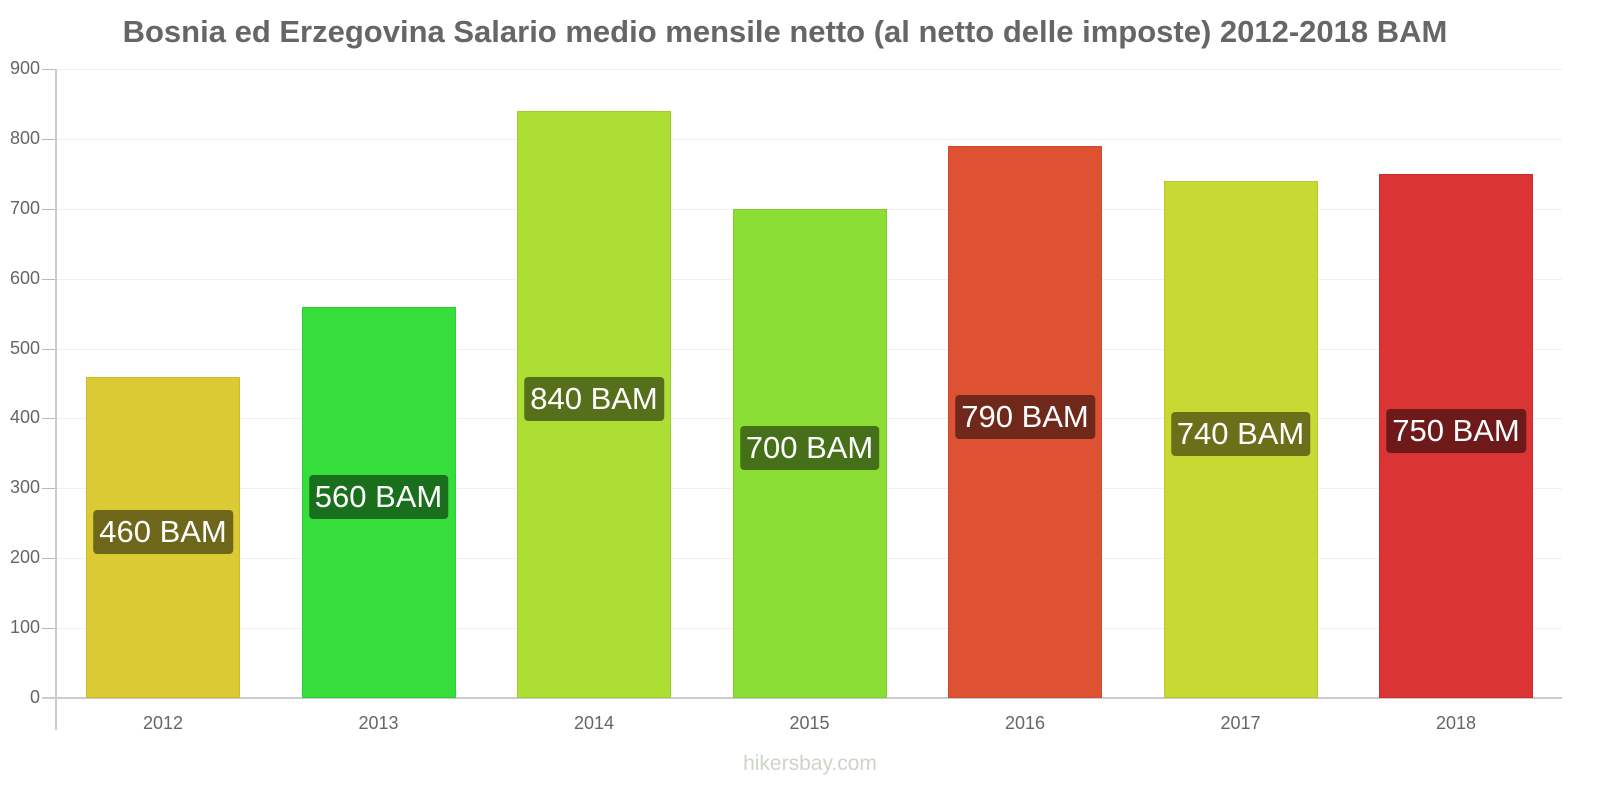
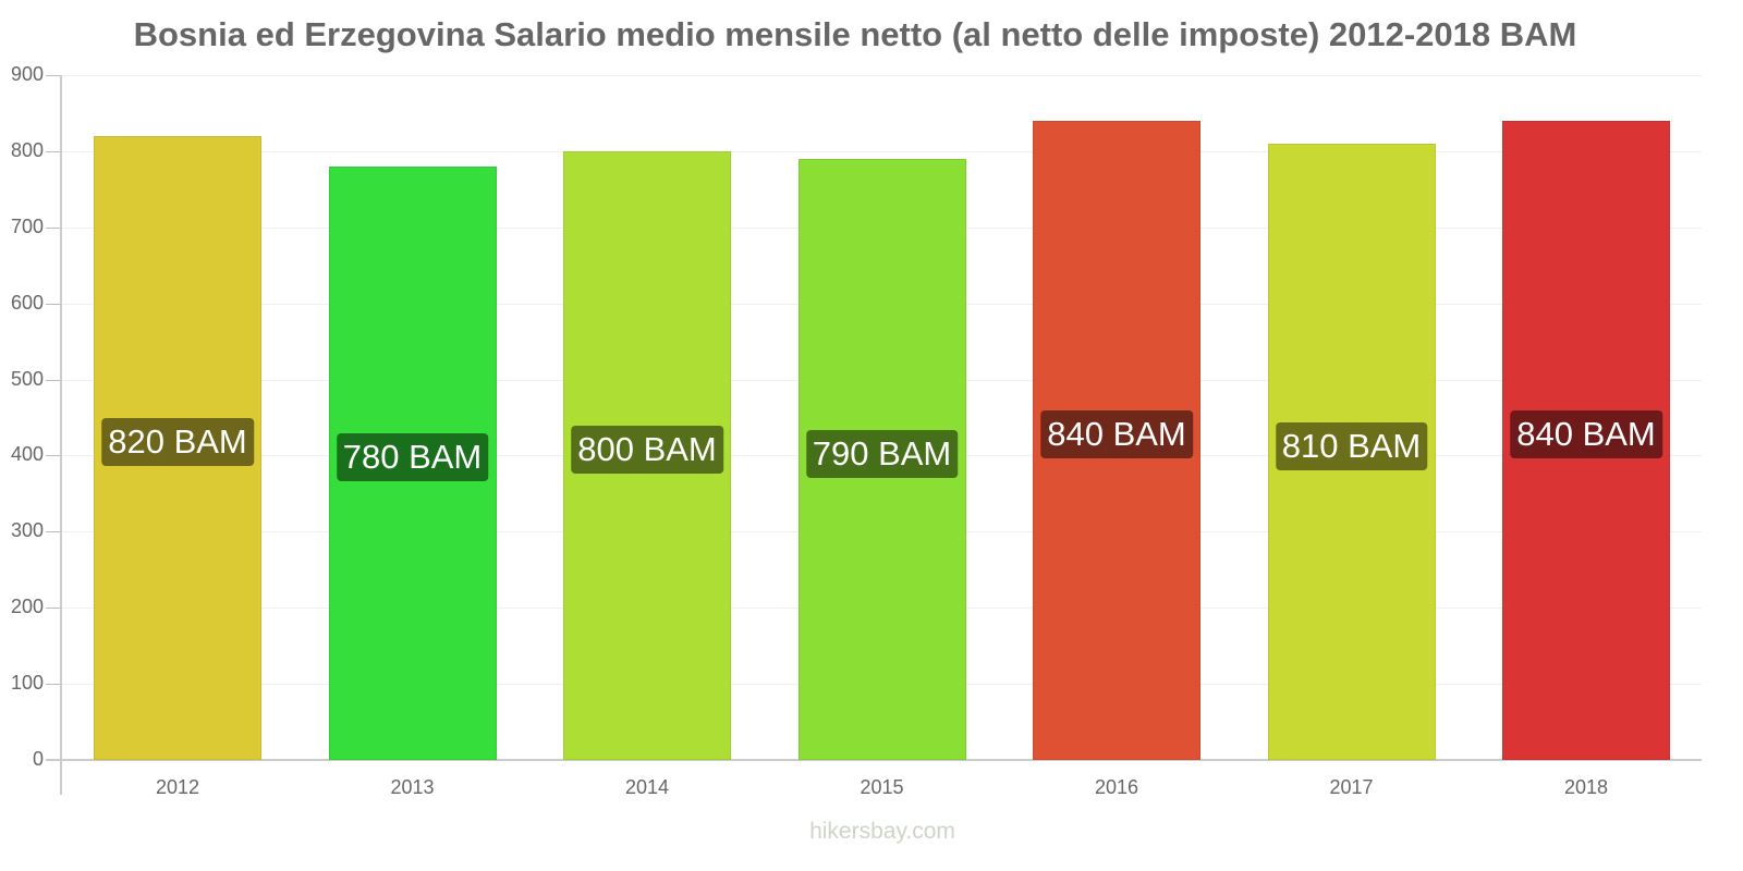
2012: 460 -> 820
2013: 560 -> 780
2014: 840 -> 800
2015: 700 -> 790
2016: 790 -> 840
2017: 740 -> 810
2018: 750 -> 840
